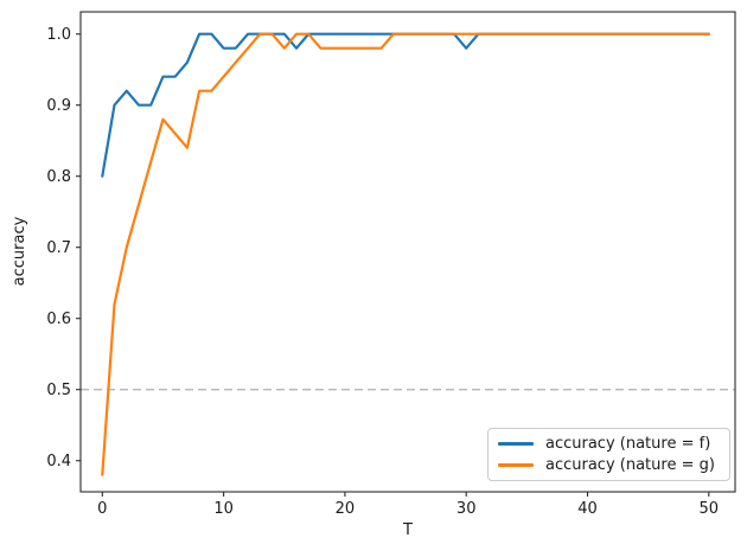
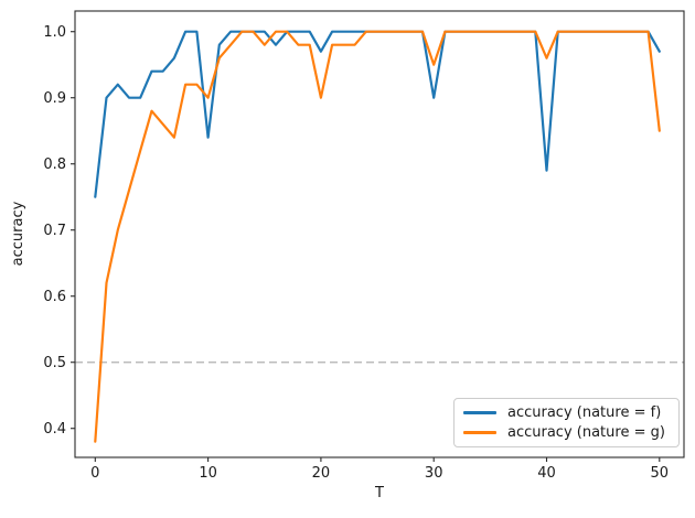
accuracy (nature = f)/0: 0.80 -> 0.75
accuracy (nature = f)/10: 0.98 -> 0.84
accuracy (nature = g)/10: 0.94 -> 0.90
accuracy (nature = f)/20: 1.00 -> 0.97
accuracy (nature = g)/20: 0.98 -> 0.90
accuracy (nature = f)/30: 0.98 -> 0.90
accuracy (nature = g)/30: 1.00 -> 0.95
accuracy (nature = f)/40: 1.00 -> 0.79
accuracy (nature = g)/40: 1.00 -> 0.96
accuracy (nature = f)/50: 1.00 -> 0.97
accuracy (nature = g)/50: 1.00 -> 0.85
